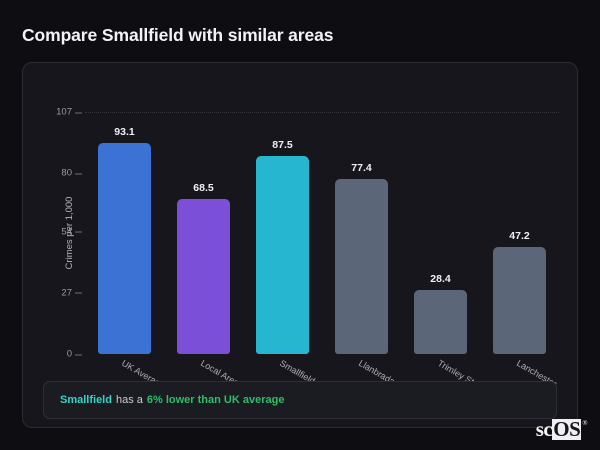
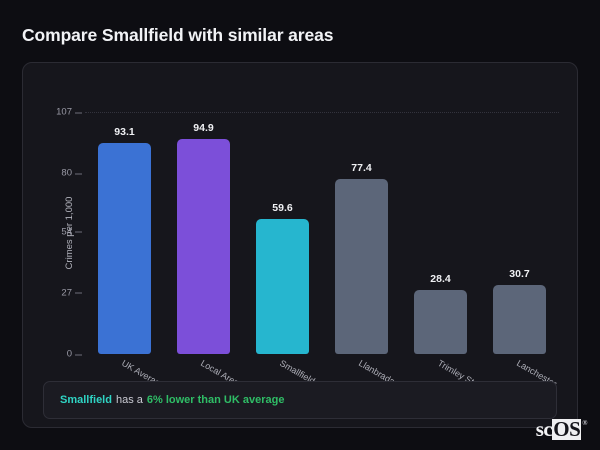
Local Area: 68.5 -> 94.9
Smallfield: 87.5 -> 59.6
Lanchester: 47.2 -> 30.7
